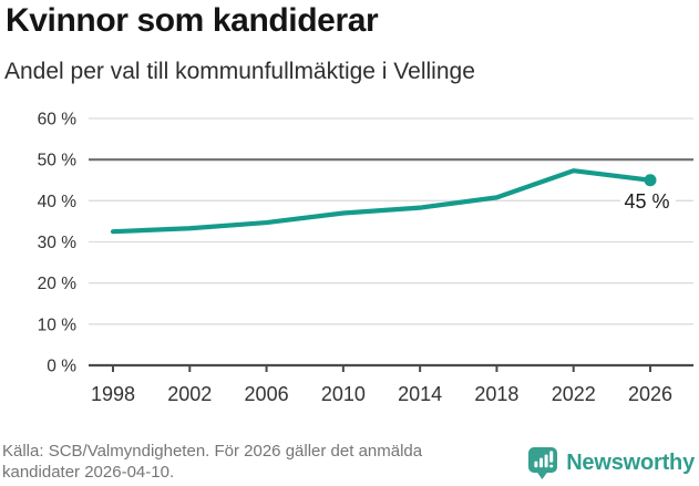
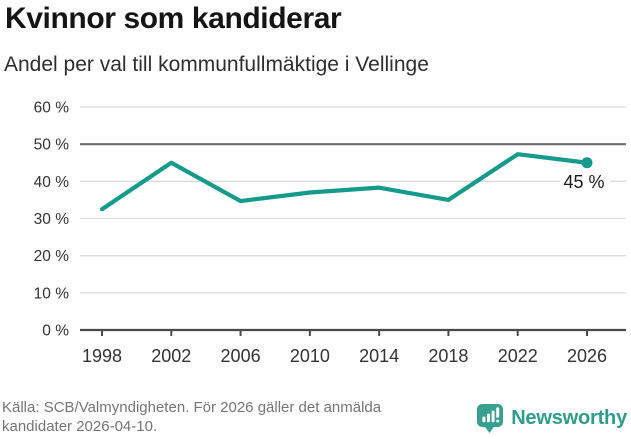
2002: 33% -> 45%
2018: 41% -> 35%
